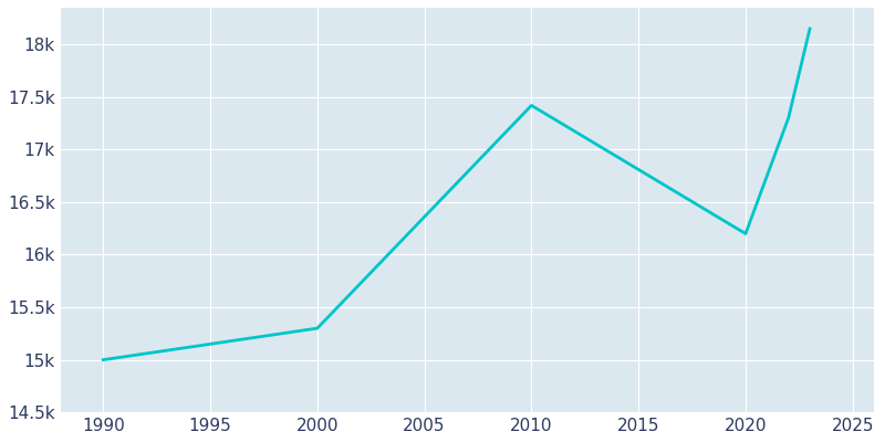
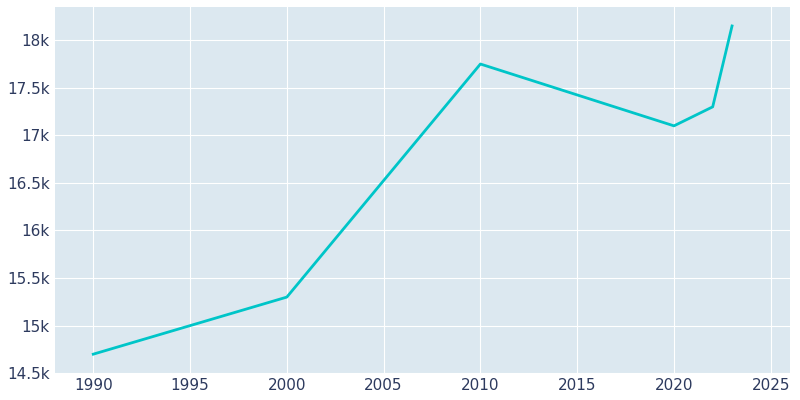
1990: 15.00k -> 14.70k
2010: 17.42k -> 17.75k
2020: 16.20k -> 17.10k
